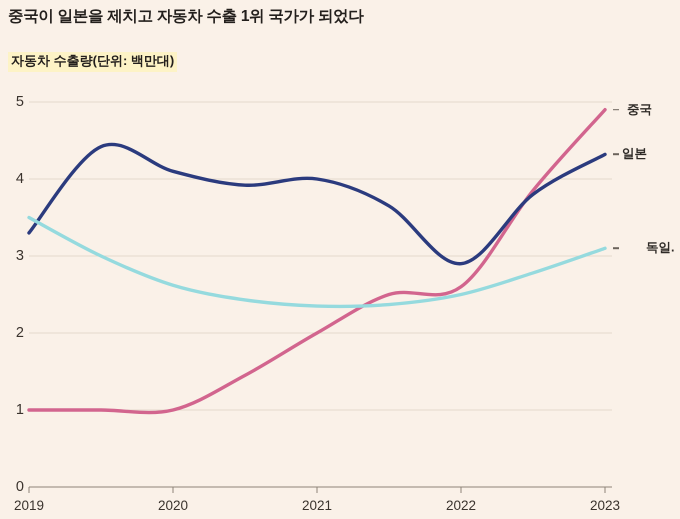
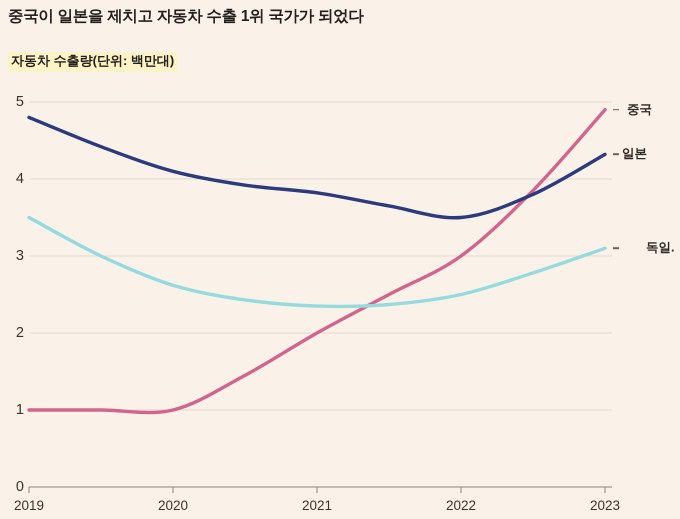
일본/2019: 3.3 -> 4.8
일본/2021: 4.0 -> 3.8
중국/2022: 2.6 -> 3.0
일본/2022: 2.9 -> 3.5
